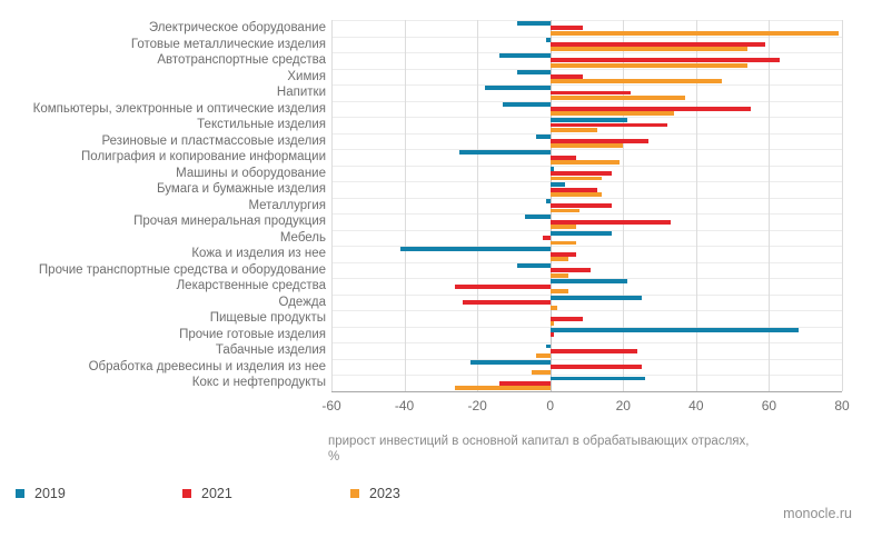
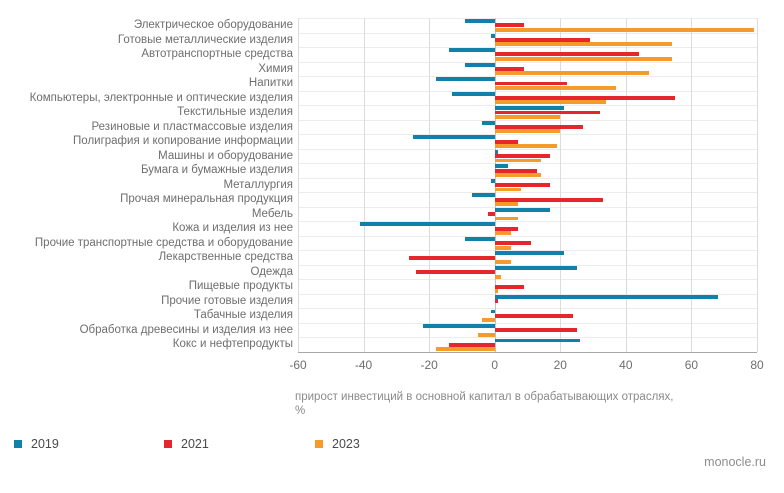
2021/Готовые металлические изделия: 59 -> 29
2021/Автотранспортные средства: 63 -> 44
2023/Текстильные изделия: 13 -> 20
2023/Кокс и нефтепродукты: -26 -> -18
